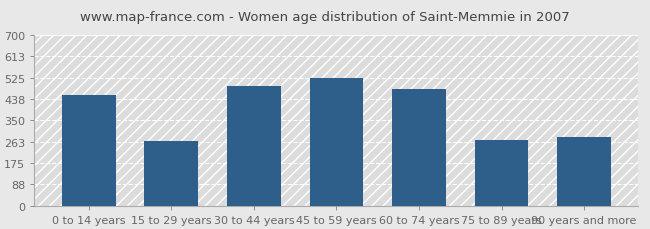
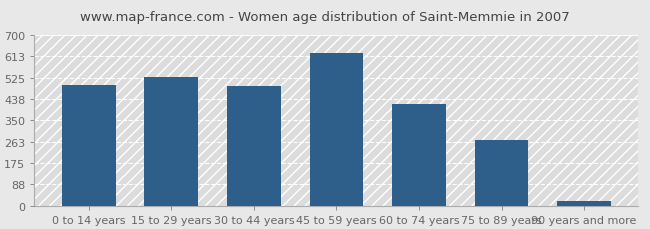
0 to 14 years: 455 -> 493
15 to 29 years: 265 -> 527
45 to 59 years: 525 -> 627
60 to 74 years: 480 -> 418
90 years and more: 280 -> 18
